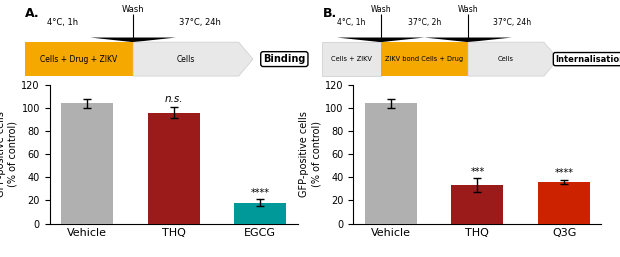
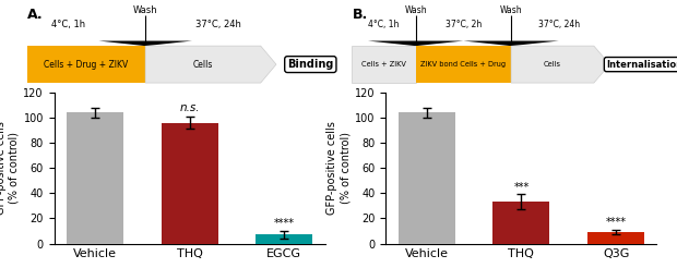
EGCG: 18 -> 7
Q3G: 36 -> 9
